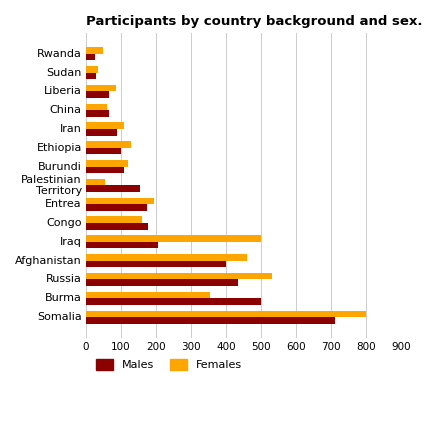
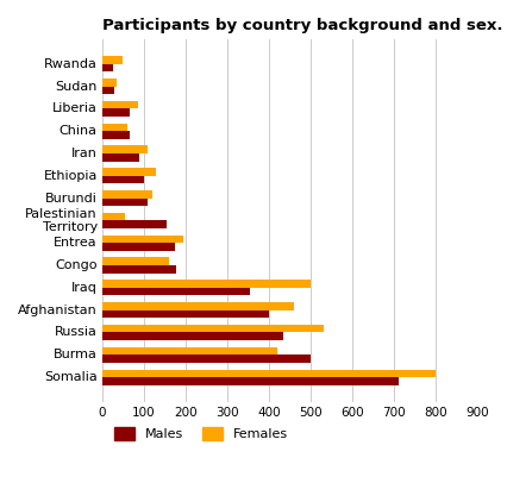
Males/Iraq: 205 -> 355
Females/Burma: 355 -> 420
